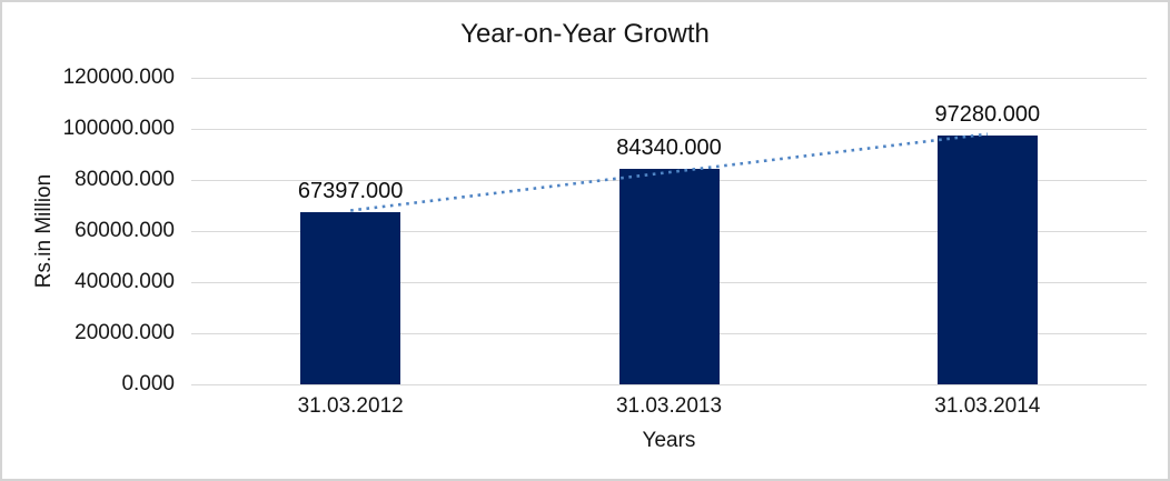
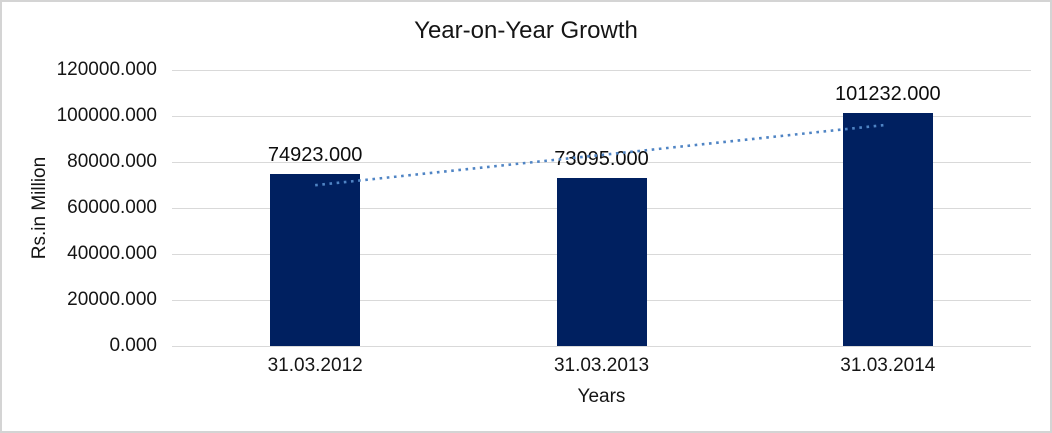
31.03.2012: 67397.000 -> 74923.000
31.03.2013: 84340.000 -> 73095.000
31.03.2014: 97280.000 -> 101232.000
